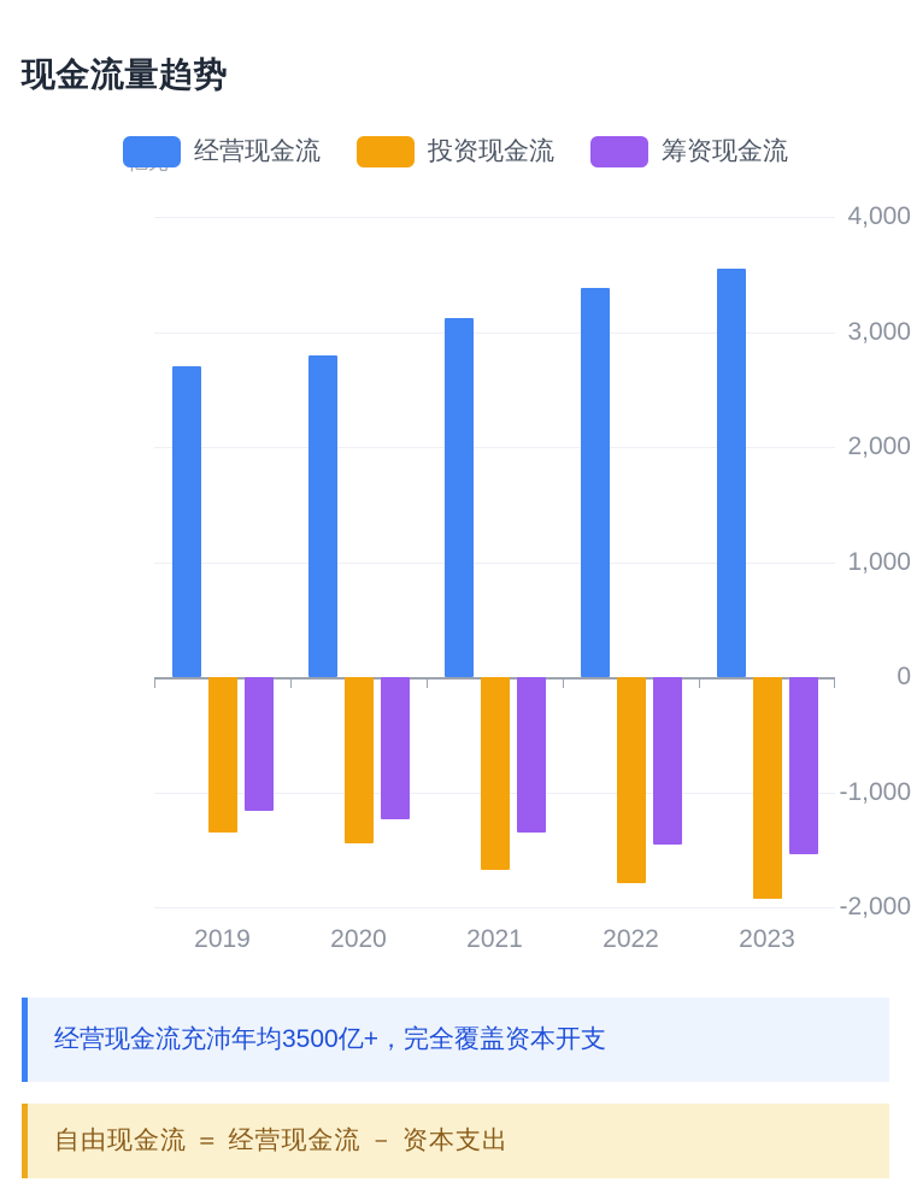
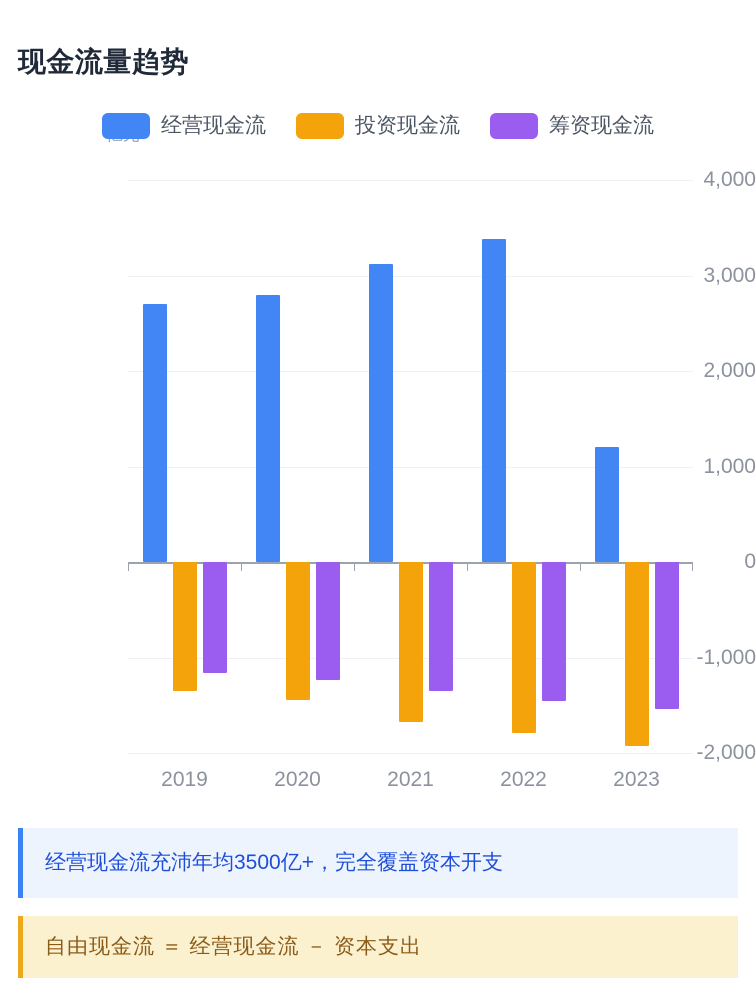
经营现金流/2023: 3600 -> 1200
